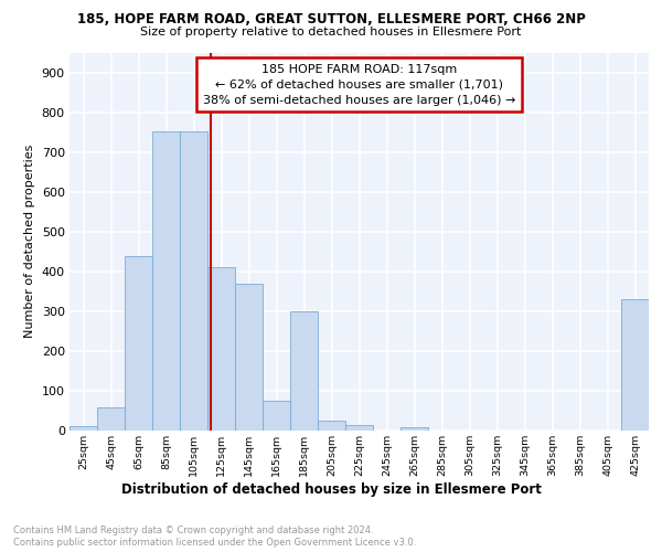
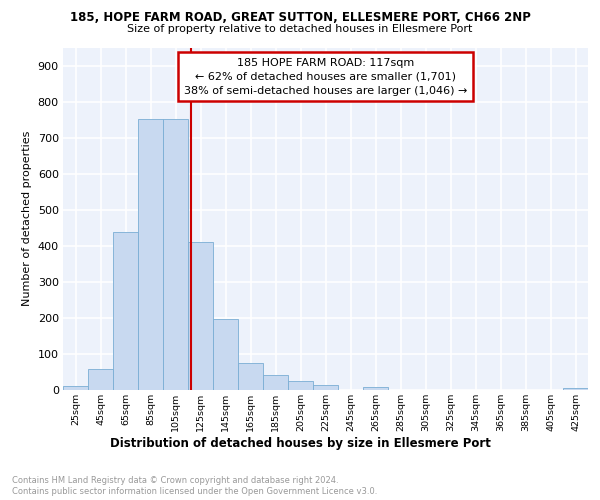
145sqm: 370 -> 197
185sqm: 300 -> 42
425sqm: 330 -> 5
